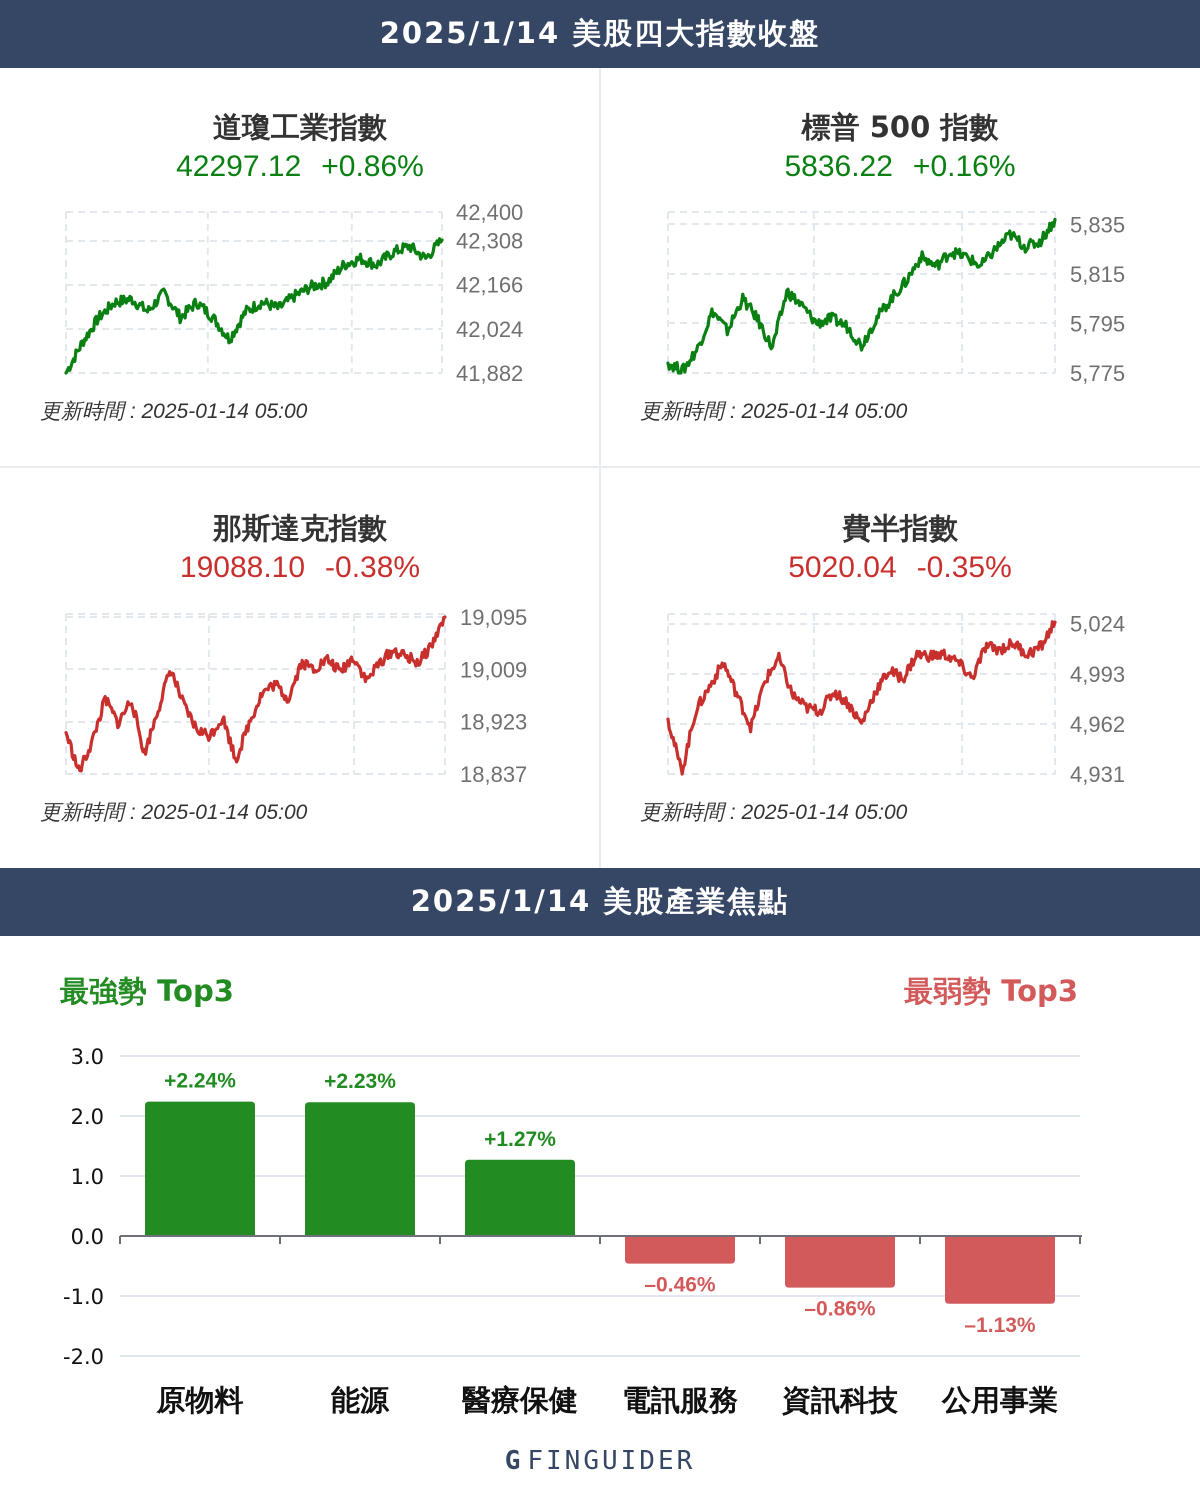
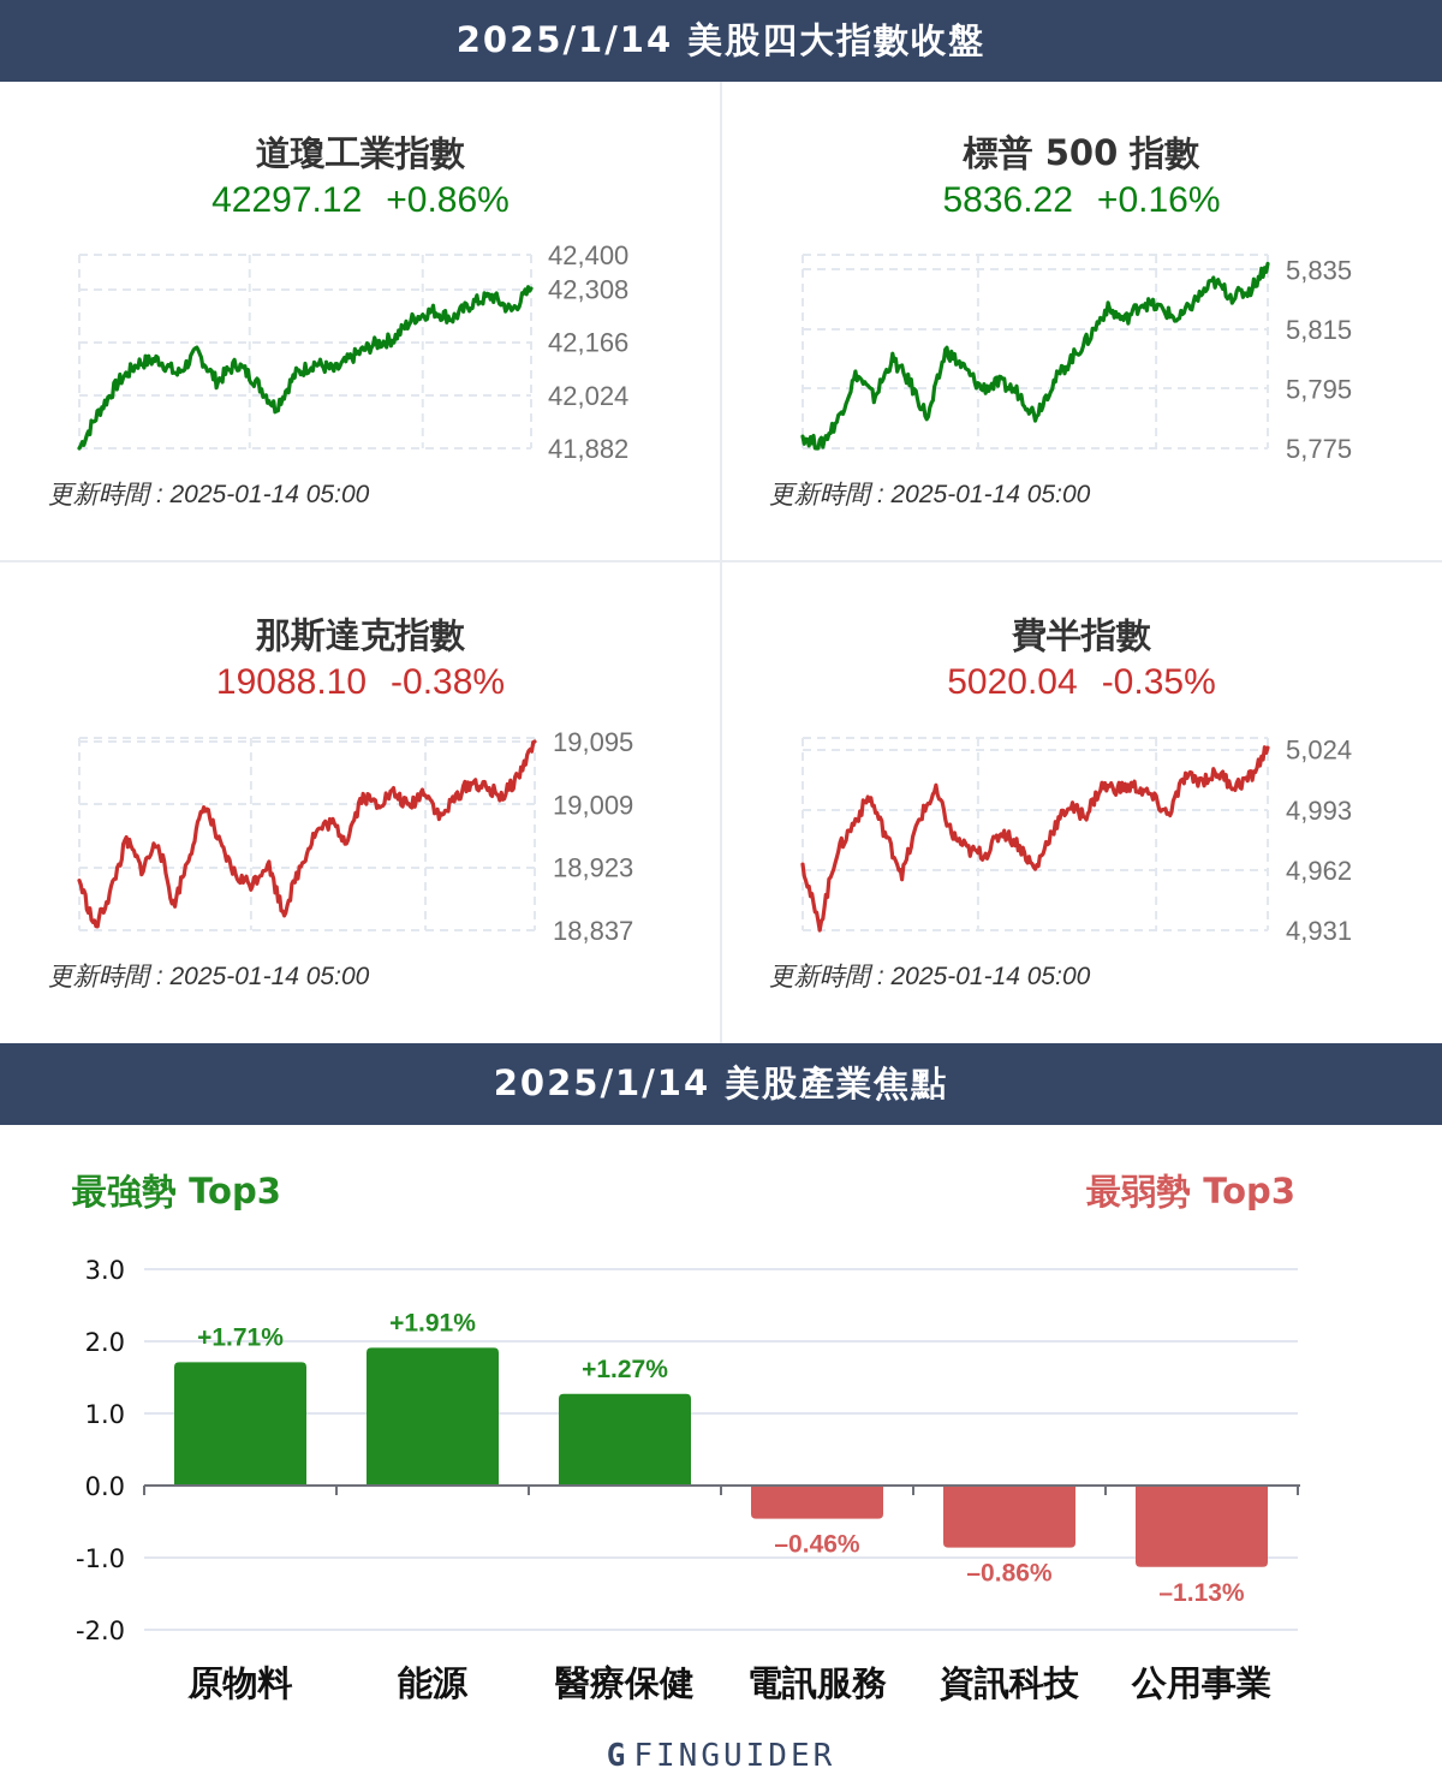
2025/1/14 美股產業焦點/原物料: +2.24% -> +1.71%
2025/1/14 美股產業焦點/能源: +2.23% -> +1.91%
